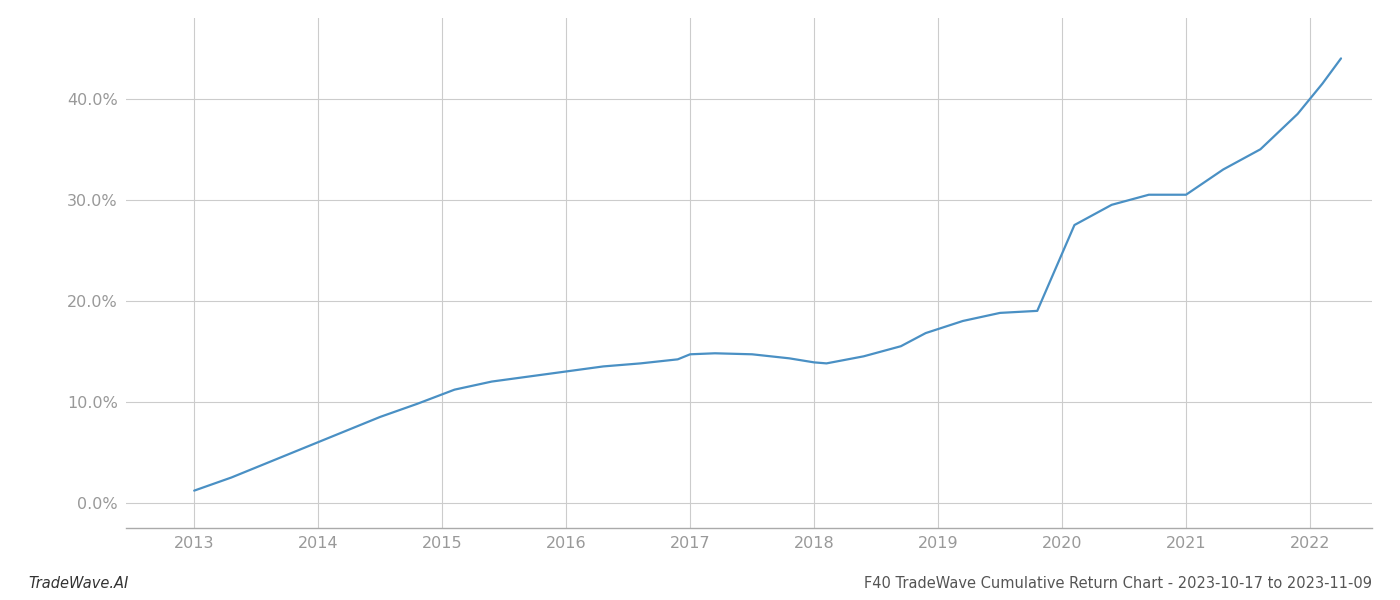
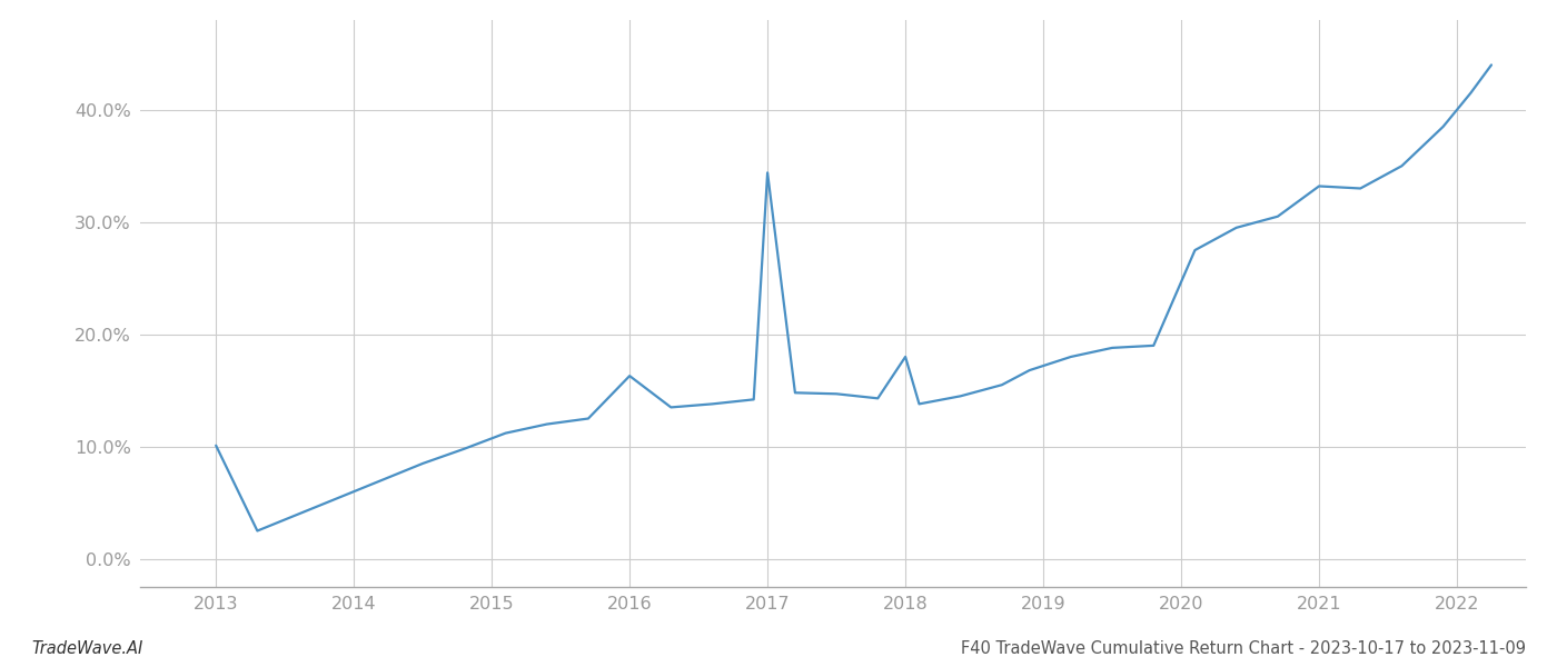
2013: 1.2% -> 10.1%
2016: 13.0% -> 16.3%
2017: 14.7% -> 34.4%
2018: 13.9% -> 18.0%
2021: 30.5% -> 33.2%
